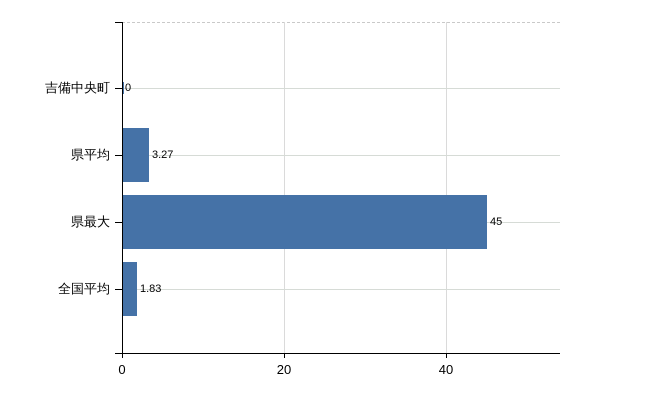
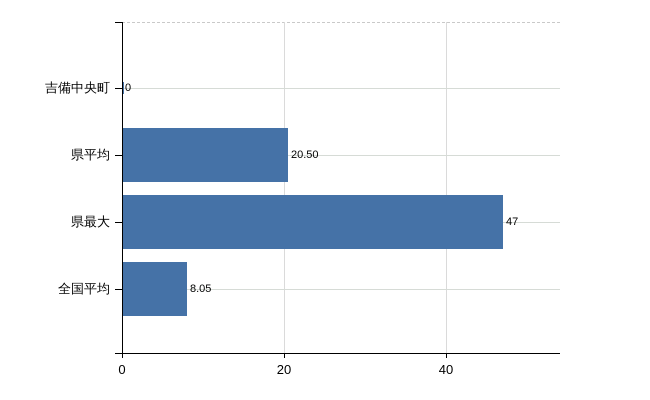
県平均: 3.27 -> 20.50
県最大: 45 -> 47
全国平均: 1.83 -> 8.05
